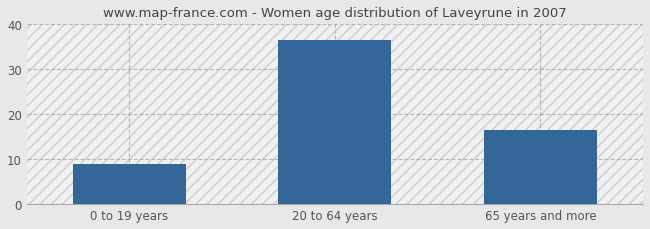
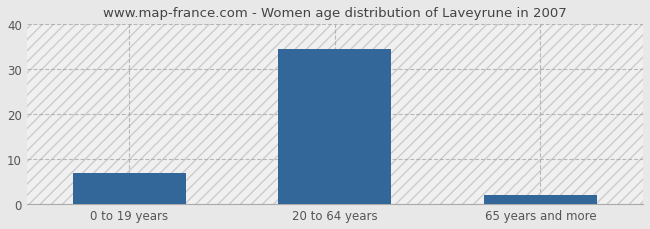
0 to 19 years: 9.0 -> 7.0
20 to 64 years: 36.5 -> 34.5
65 years and more: 16.5 -> 2.0
